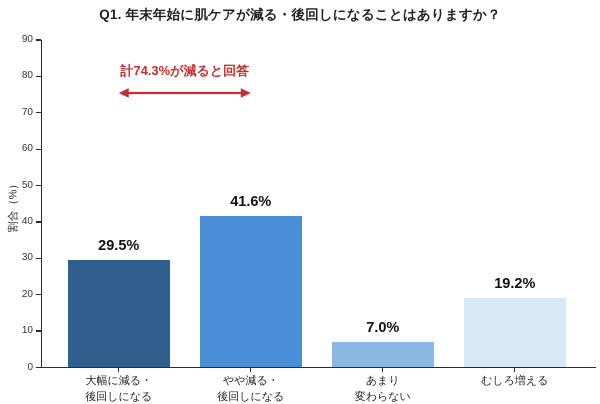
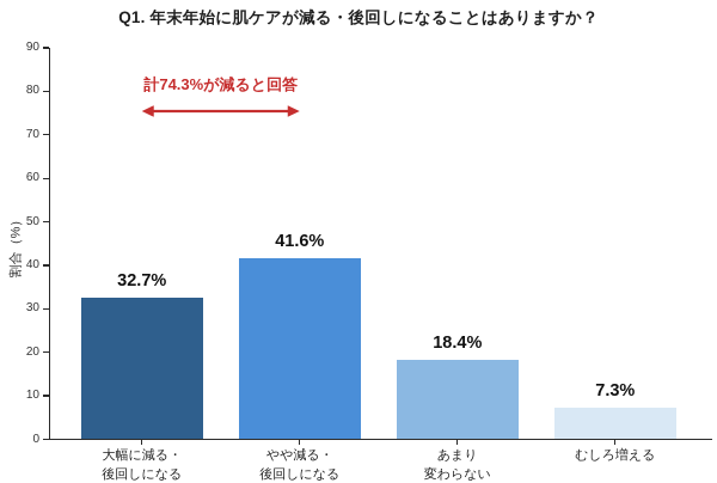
大幅に減る・ 後回しになる: 29.5% -> 32.7%
あまり 変わらない: 7.0% -> 18.4%
むしろ増える: 19.2% -> 7.3%
